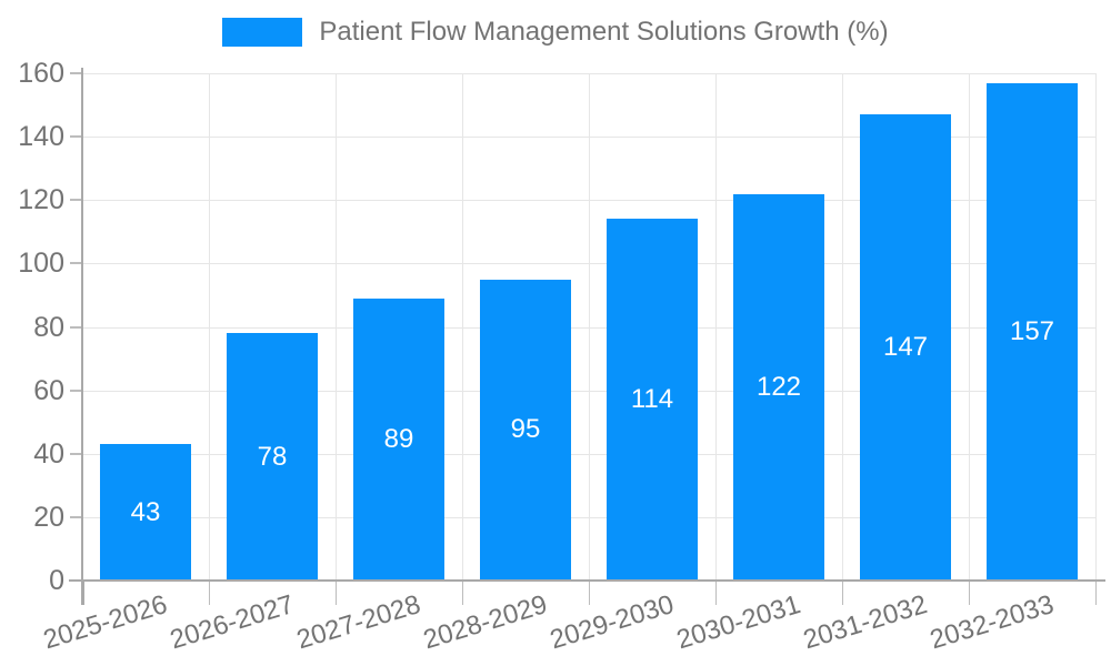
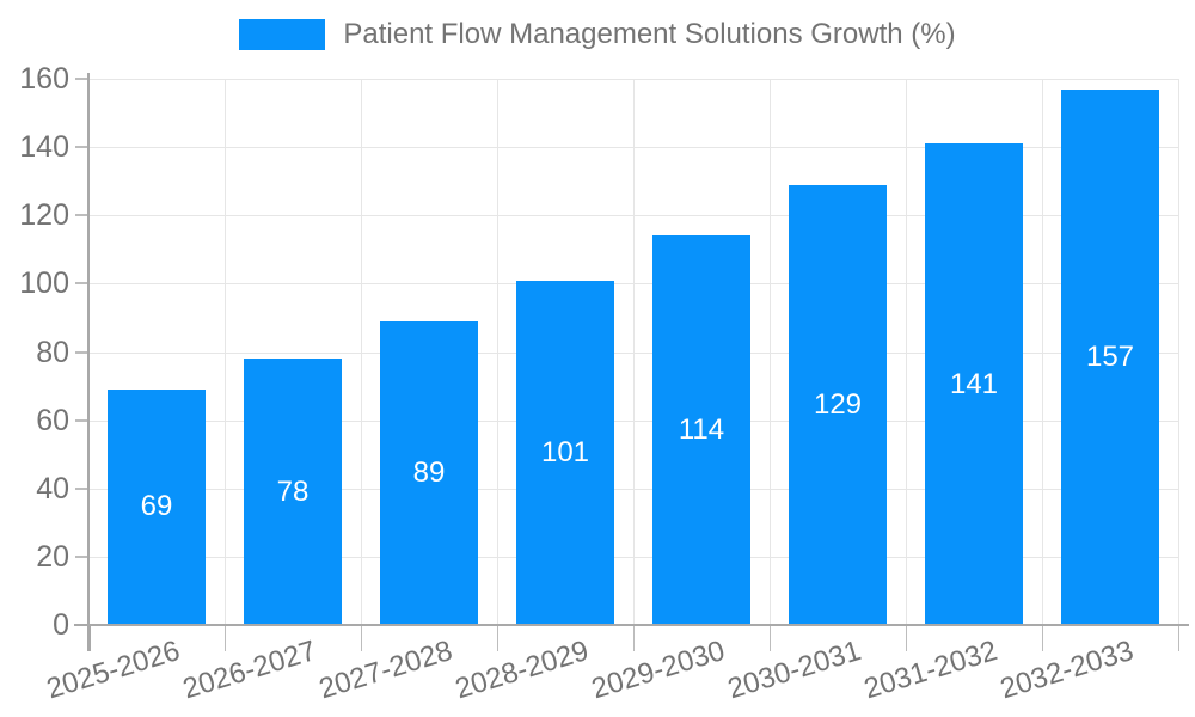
2025-2026: 43 -> 69
2028-2029: 95 -> 101
2030-2031: 122 -> 129
2031-2032: 147 -> 141
